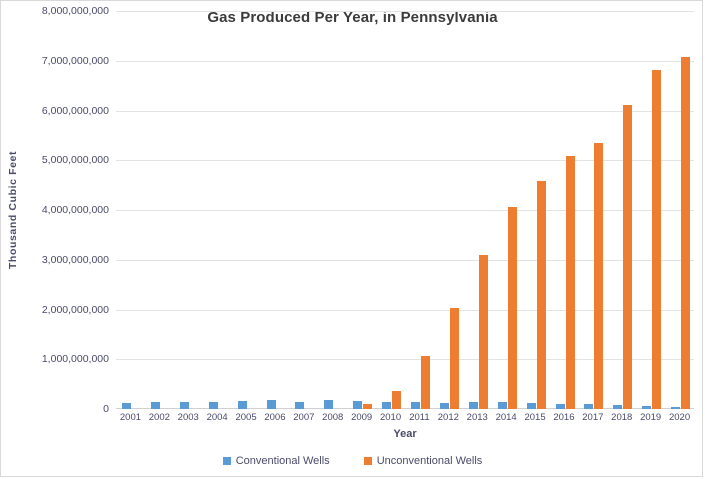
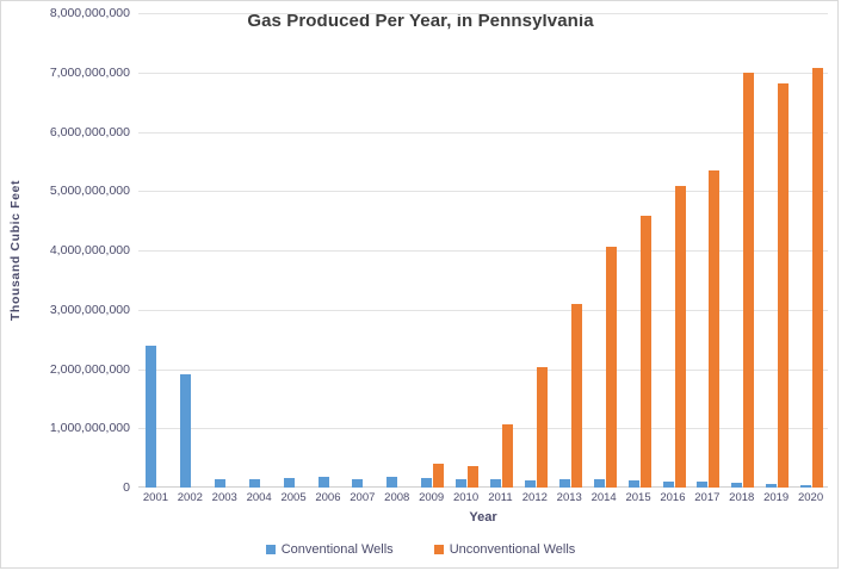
Conventional Wells/2001: 100000000 -> 2400000000
Conventional Wells/2002: 100000000 -> 1900000000
Unconventional Wells/2009: 100000000 -> 400000000
Unconventional Wells/2018: 6100000000 -> 7000000000
